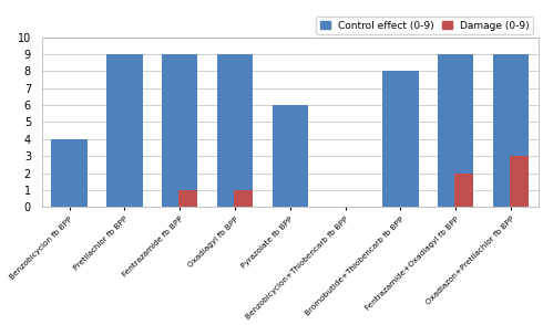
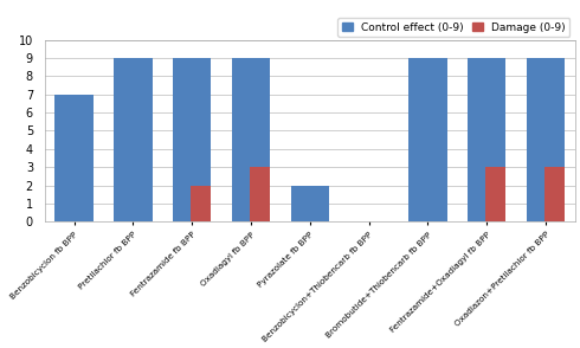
Control effect (0-9)/Benzobicyclon fb BPP: 4 -> 7
Damage (0-9)/Fentrazamide fb BPP: 1 -> 2
Damage (0-9)/Oxadiagyl fb BPP: 1 -> 3
Control effect (0-9)/Pyrazolate fb BPP: 6 -> 2
Control effect (0-9)/Bromobutide+Thiobencarb fb BPP: 8 -> 9
Damage (0-9)/Fentrazamide+Oxadiagyl fb BPP: 2 -> 3
